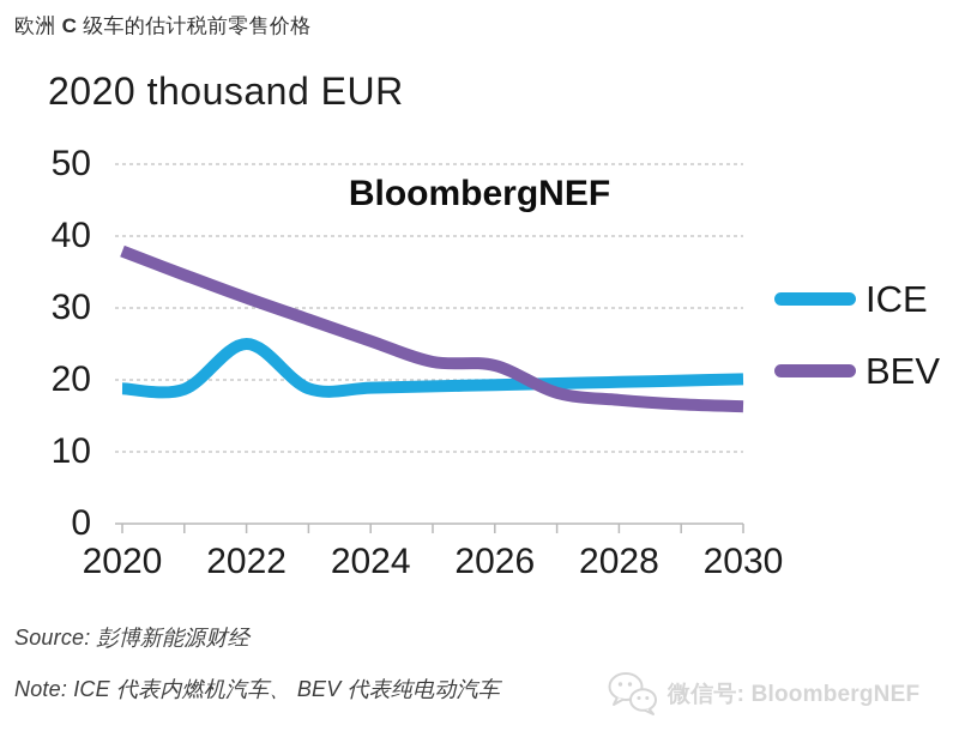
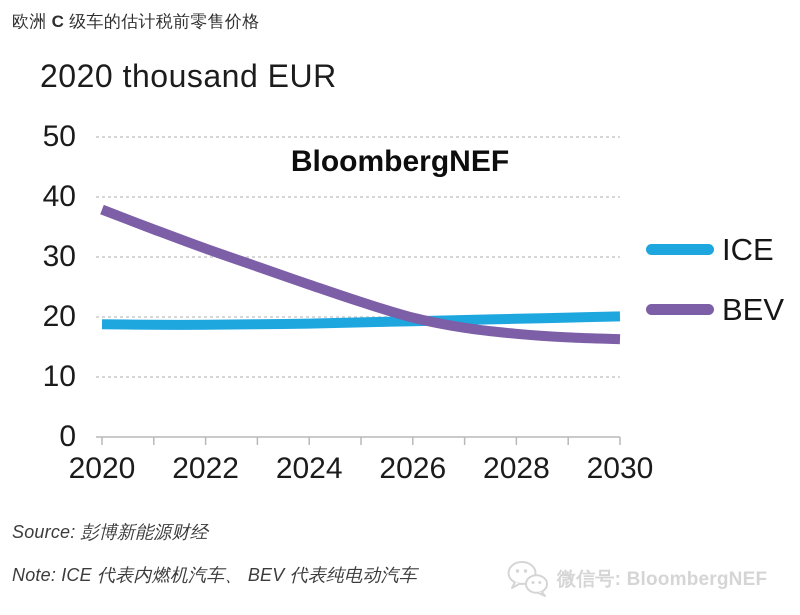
ICE/2022: 25 -> 19
BEV/2026: 22 -> 20
